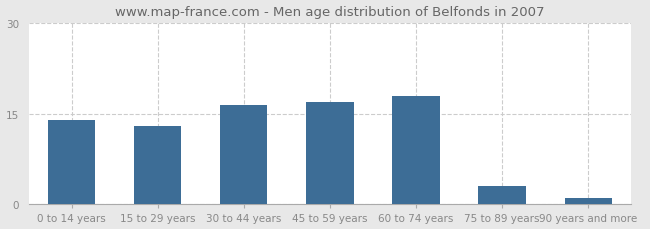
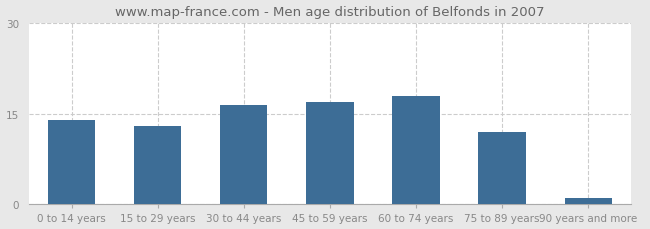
75 to 89 years: 3.0 -> 12.0
